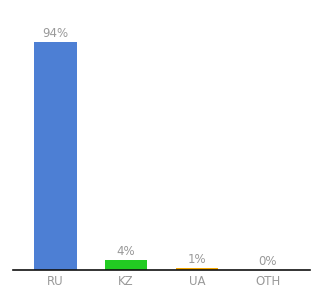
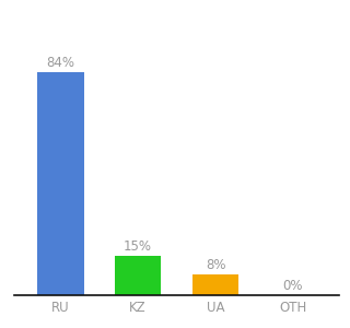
RU: 94% -> 84%
KZ: 4% -> 15%
UA: 1% -> 8%
